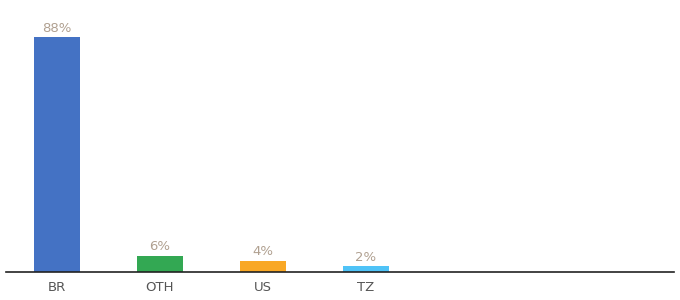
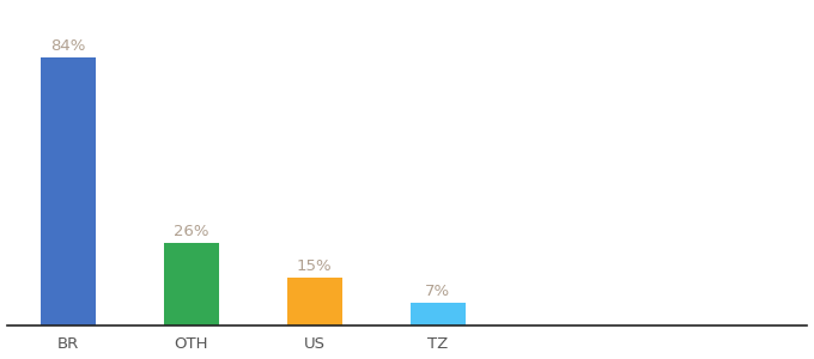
BR: 88% -> 84%
OTH: 6% -> 26%
US: 4% -> 15%
TZ: 2% -> 7%
